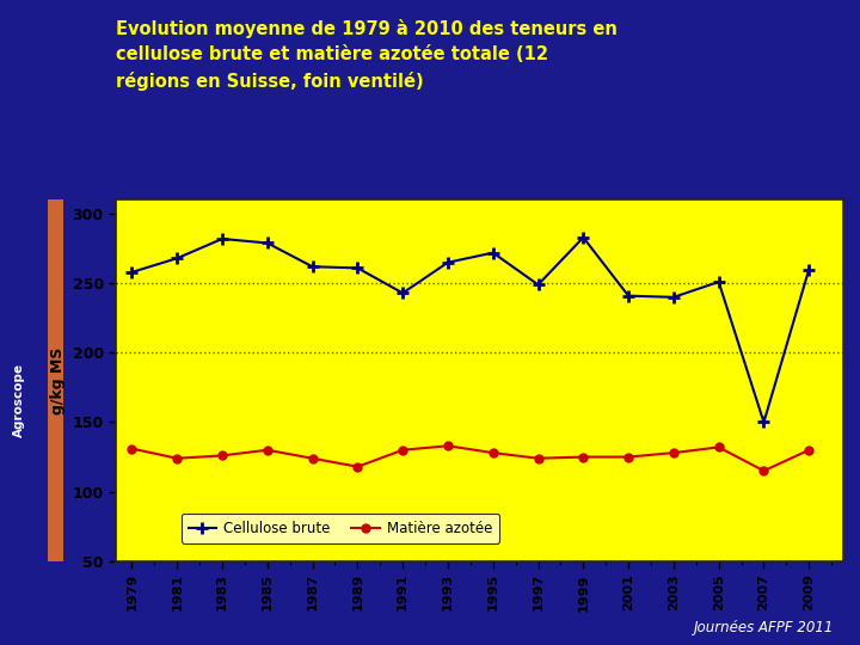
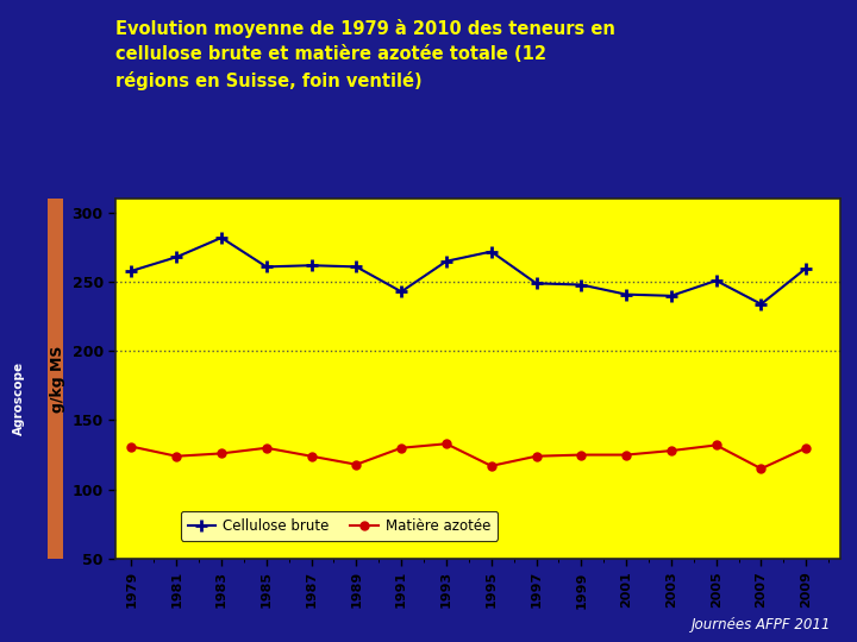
Cellulose brute/1985: 279 -> 261
Matière azotée/1995: 128 -> 117
Cellulose brute/1999: 283 -> 248
Cellulose brute/2007: 150 -> 234
